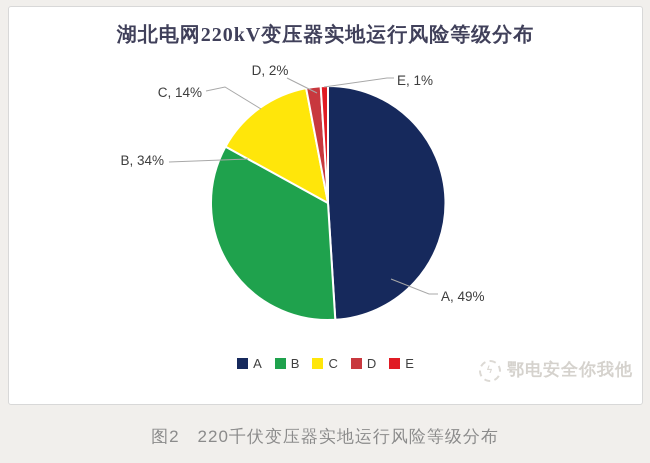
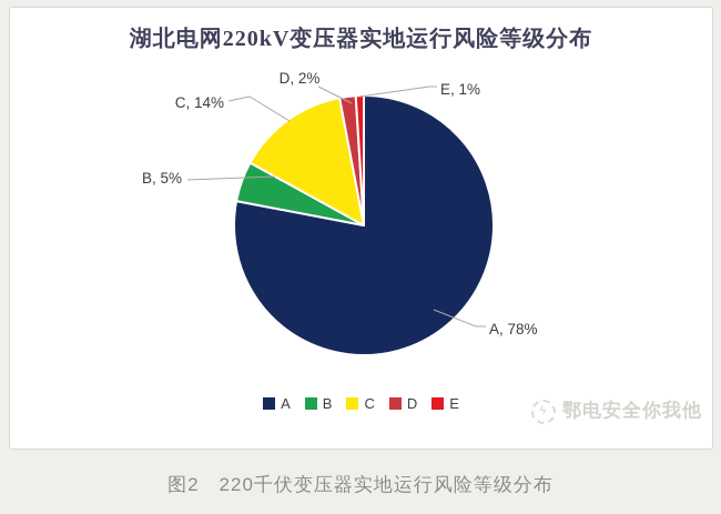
A: 49% -> 78%
B: 34% -> 5%
